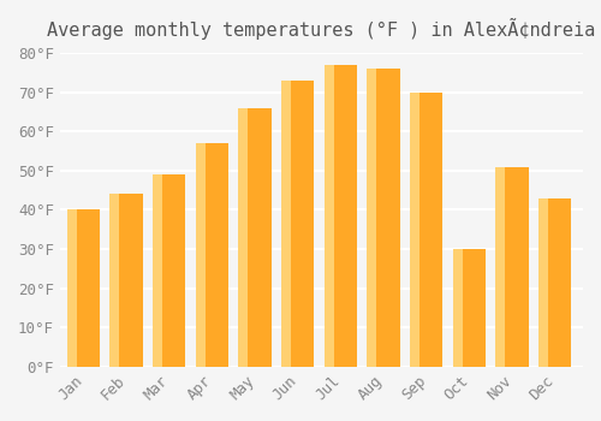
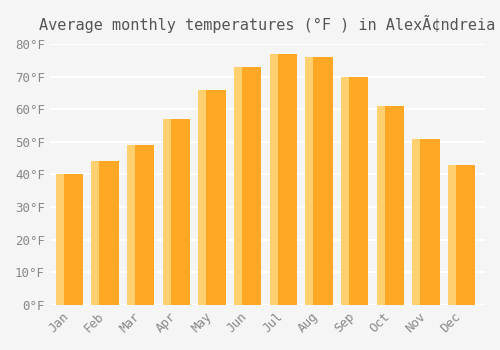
Oct: 30°F -> 61°F
